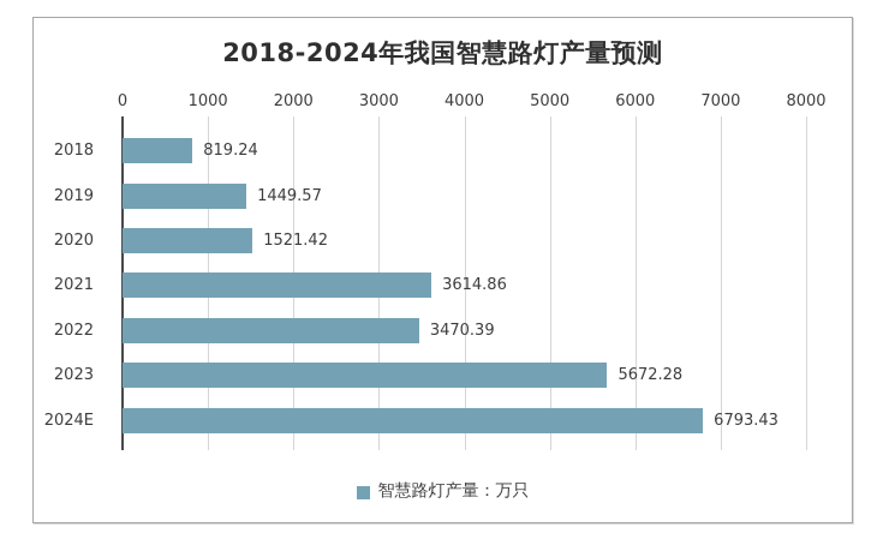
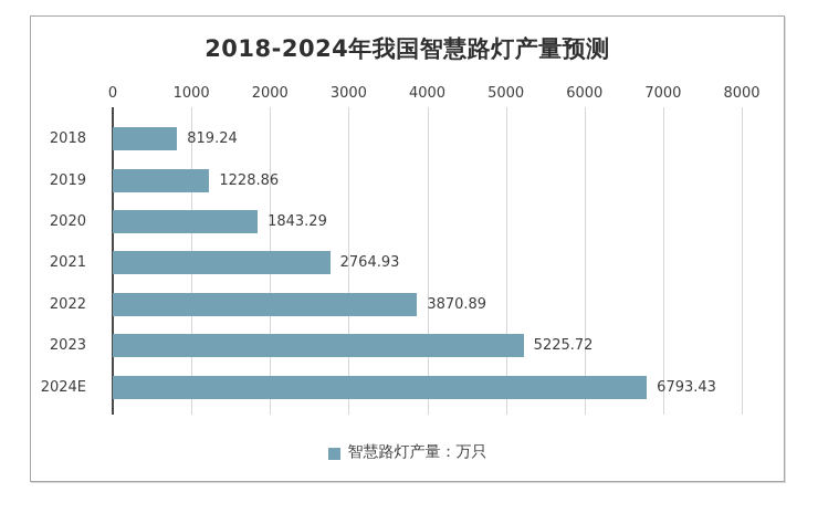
2019: 1449.57 -> 1228.86
2020: 1521.42 -> 1843.29
2021: 3614.86 -> 2764.93
2022: 3470.39 -> 3870.89
2023: 5672.28 -> 5225.72
